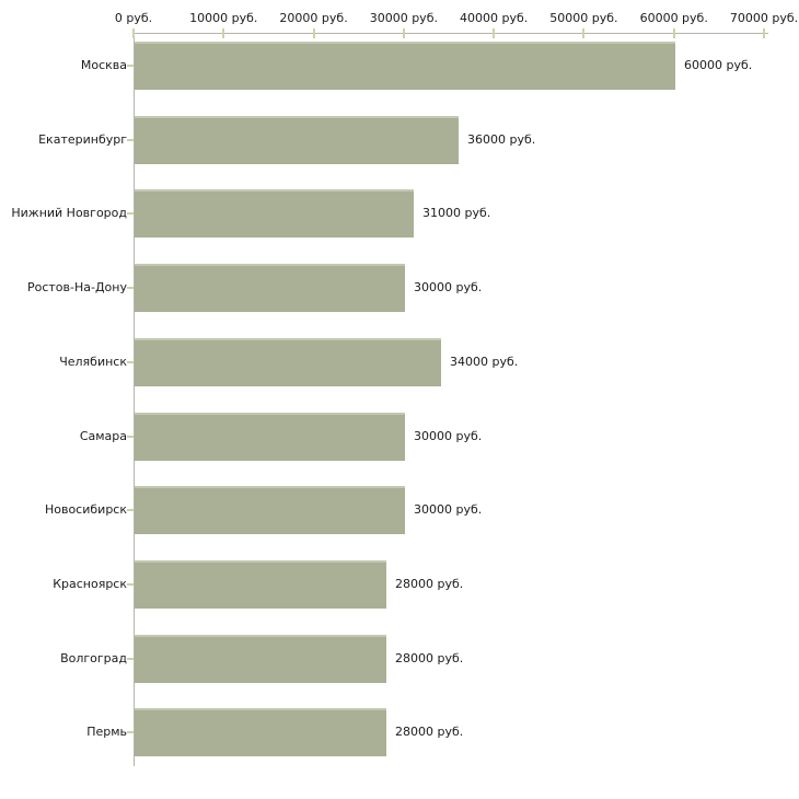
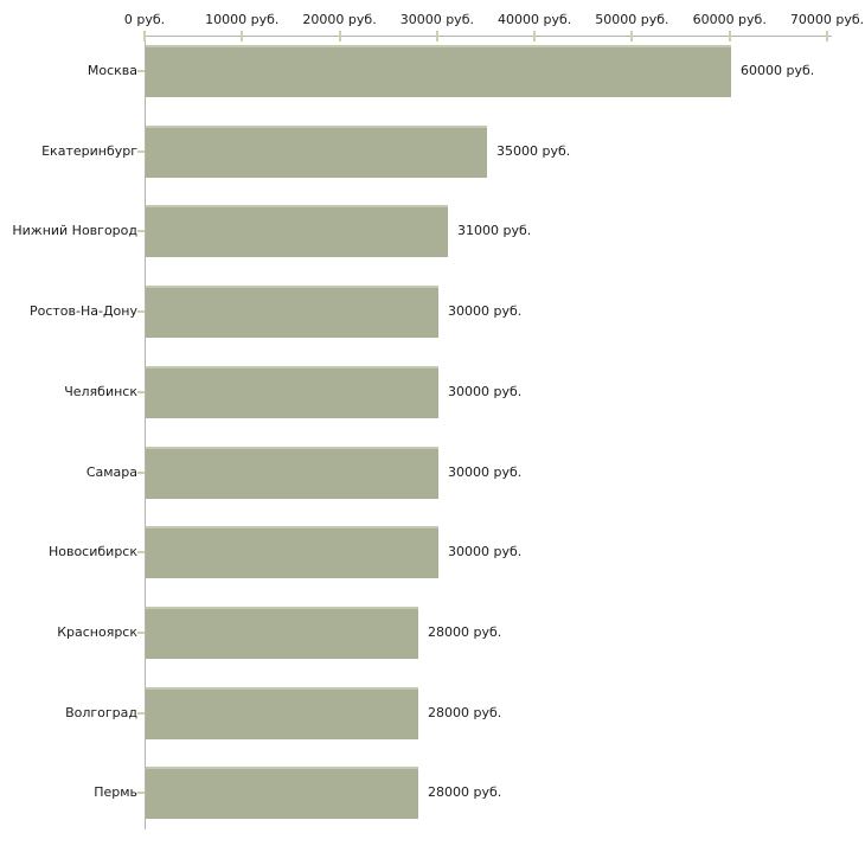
Екатеринбург: 36000 -> 35000
Челябинск: 34000 -> 30000
